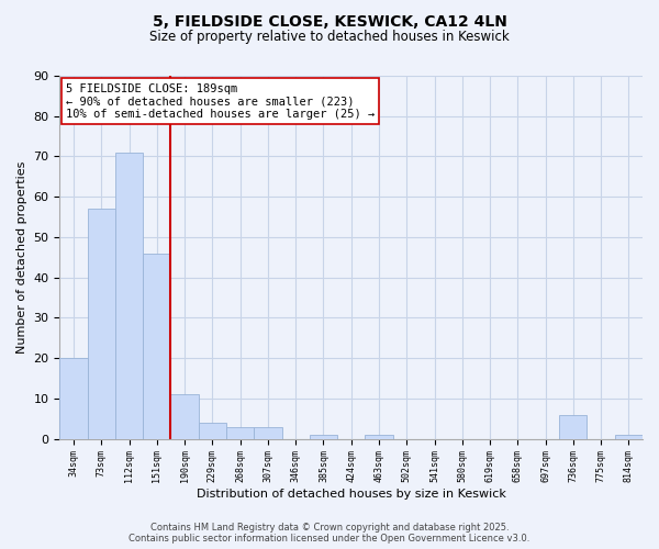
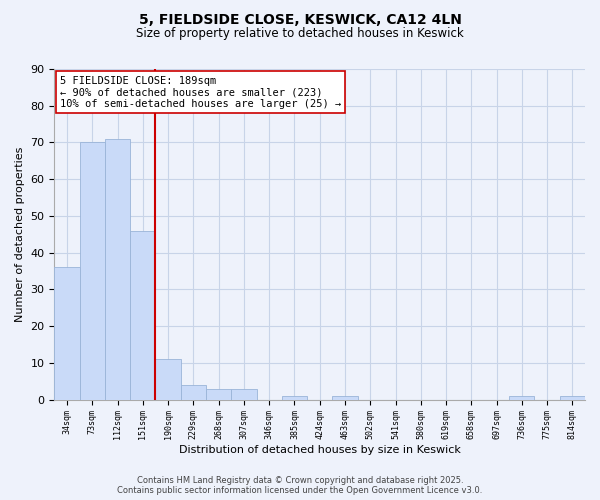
34sqm: 20 -> 36
73sqm: 57 -> 70
736sqm: 6 -> 1
